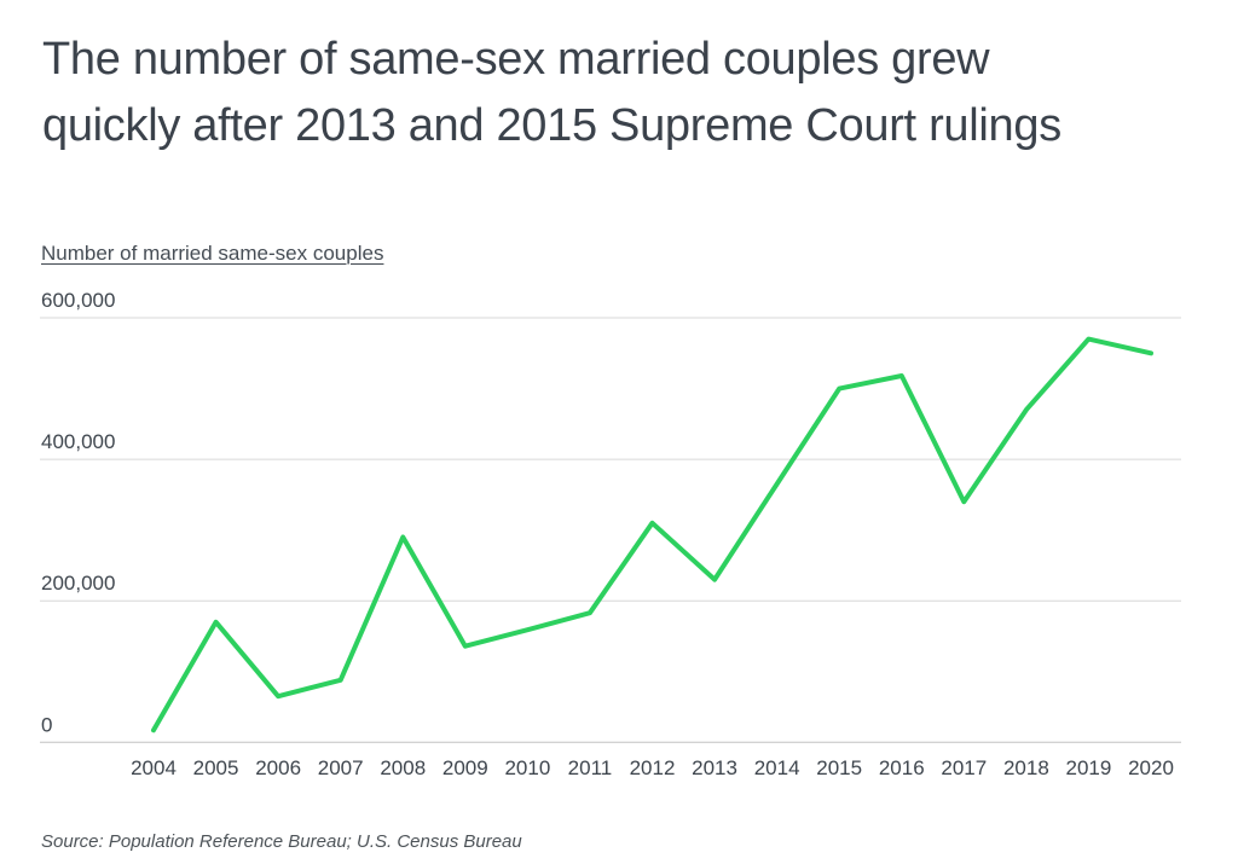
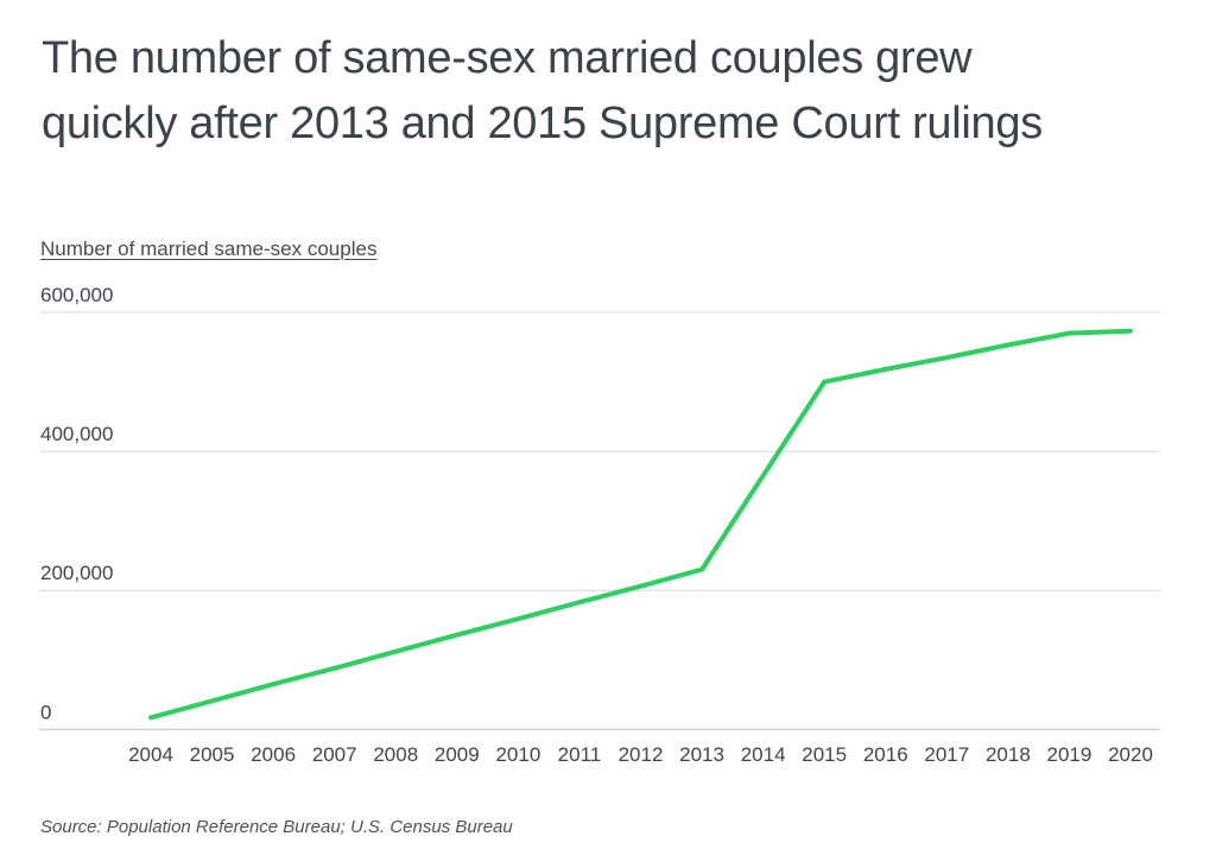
2005: 170000 -> 40000
2008: 290000 -> 110000
2012: 310000 -> 210000
2017: 340000 -> 540000
2018: 470000 -> 550000
2020: 550000 -> 570000
